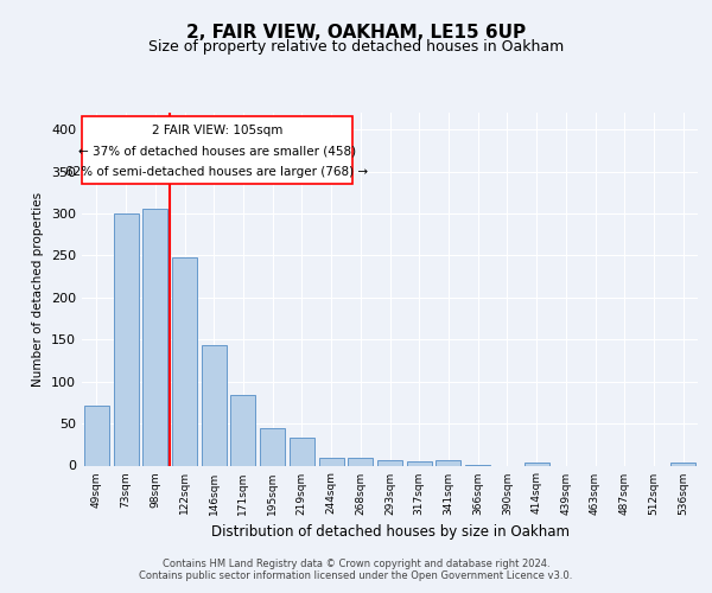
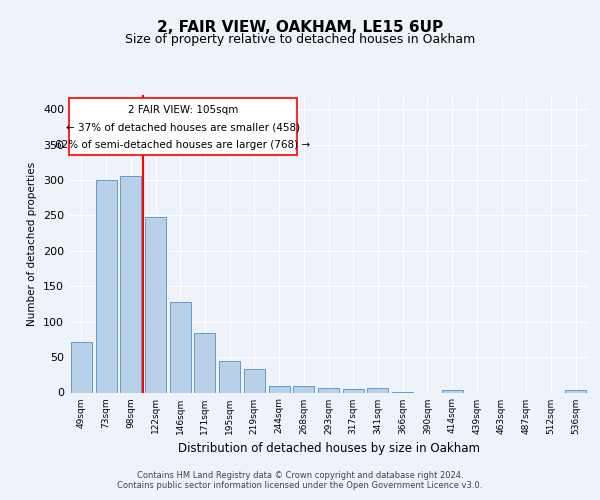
146sqm: 143 -> 128
